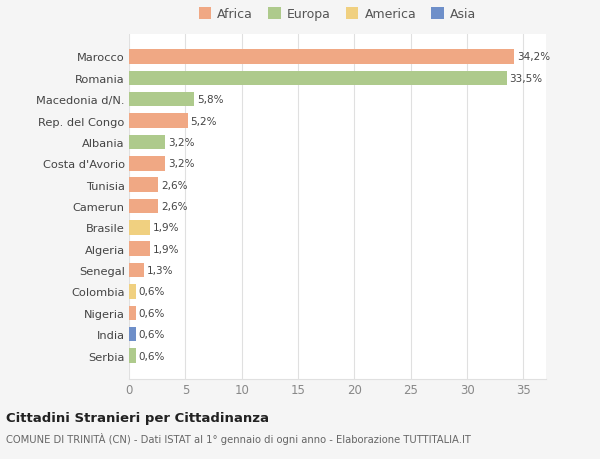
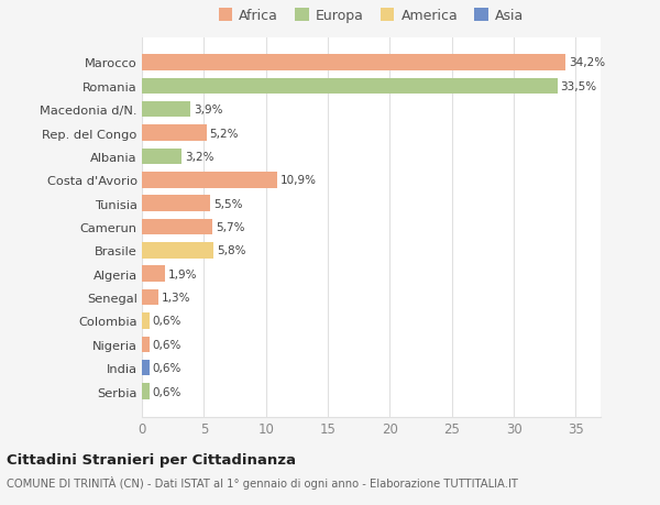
Macedonia d/N.: 5,8% -> 3,9%
Costa d'Avorio: 3,2% -> 10,9%
Tunisia: 2,6% -> 5,5%
Camerun: 2,6% -> 5,7%
Brasile: 1,9% -> 5,8%
